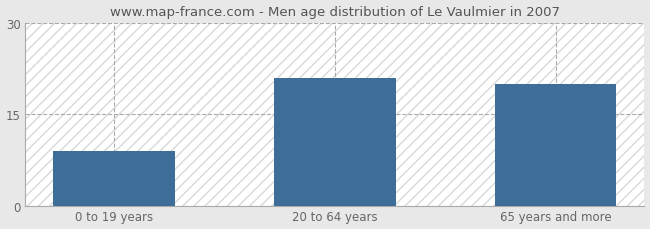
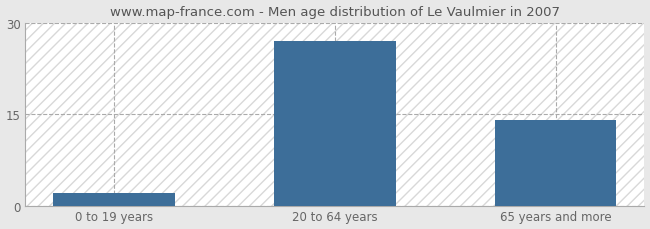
0 to 19 years: 9 -> 2
20 to 64 years: 21 -> 27
65 years and more: 20 -> 14
